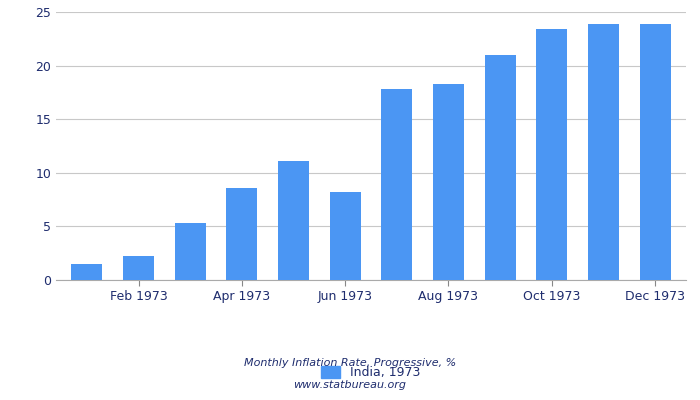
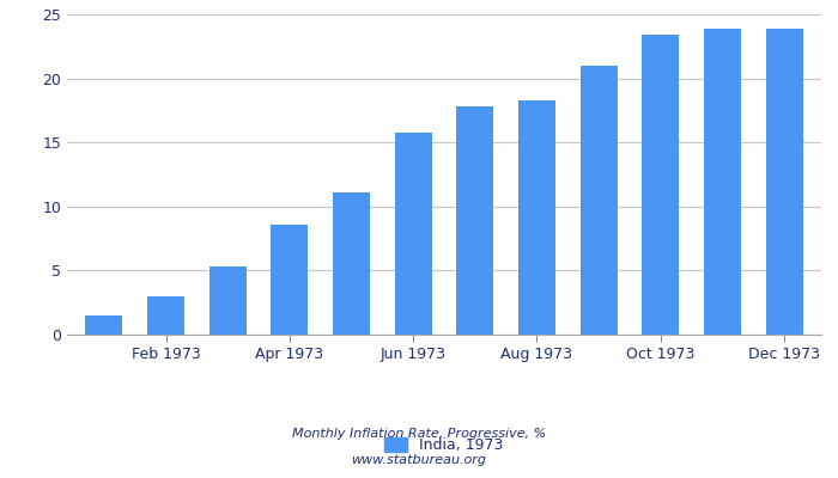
Feb 1973: 2.2 -> 3.0
Jun 1973: 8.2 -> 15.8
